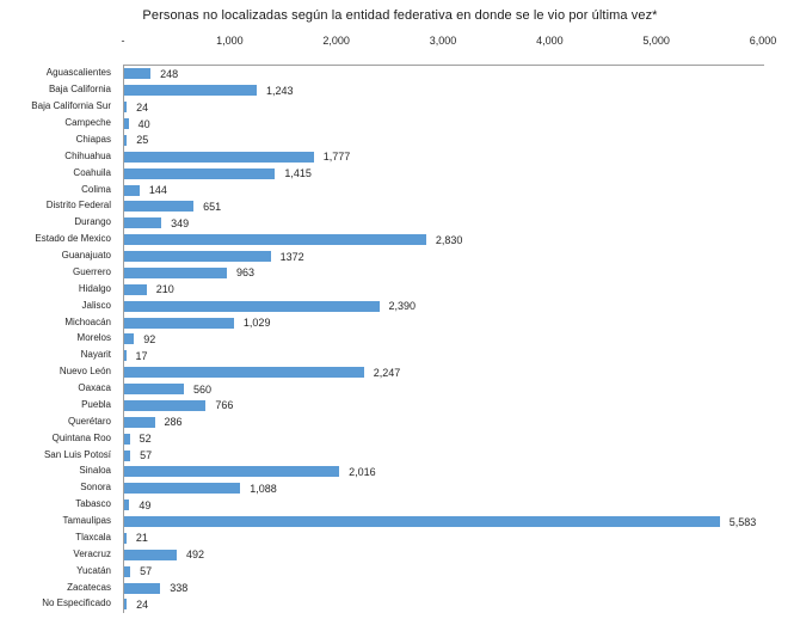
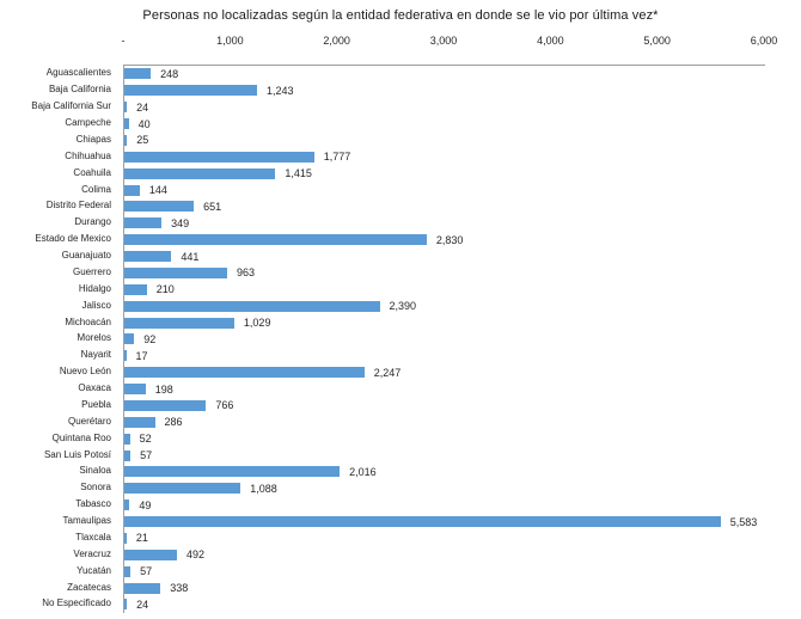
Guanajuato: 1372 -> 441
Oaxaca: 560 -> 198
